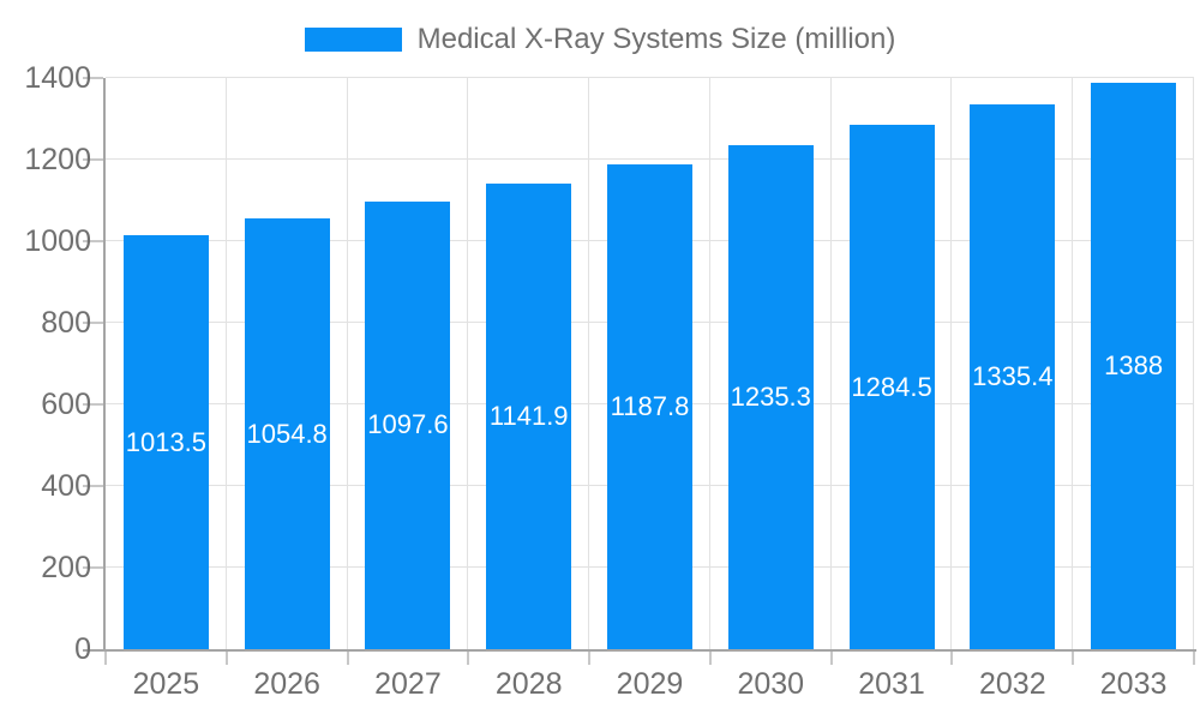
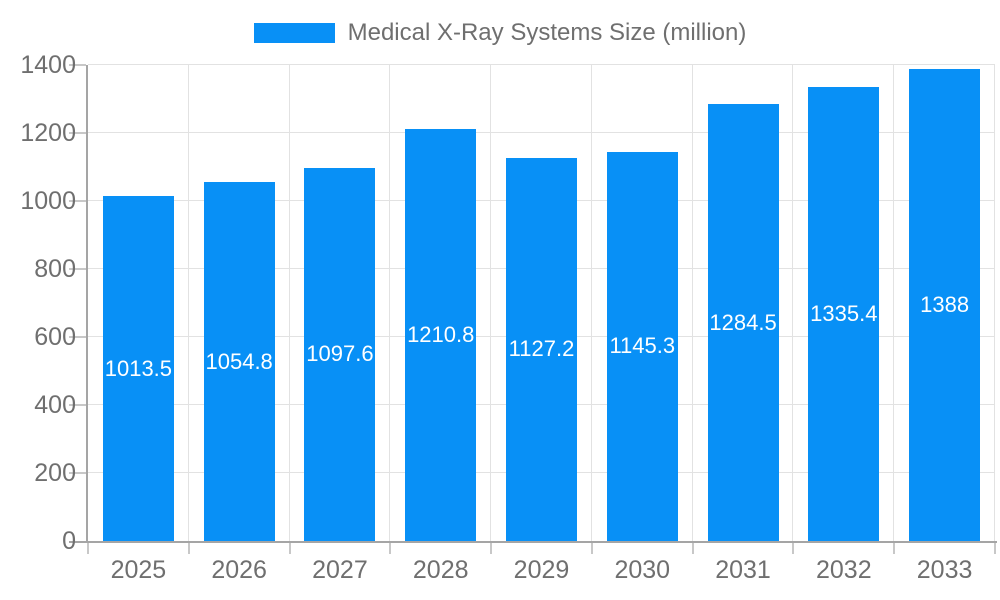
2028: 1141.9 -> 1210.8
2029: 1187.8 -> 1127.2
2030: 1235.3 -> 1145.3
